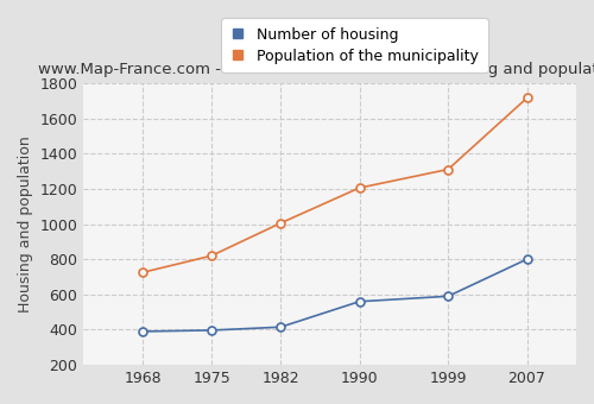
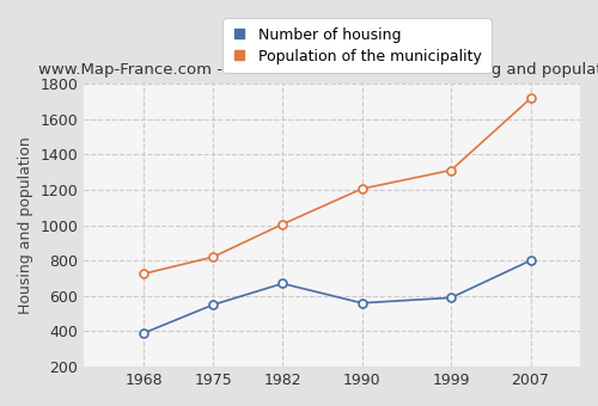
Number of housing/1975: 400 -> 550
Number of housing/1982: 420 -> 670
